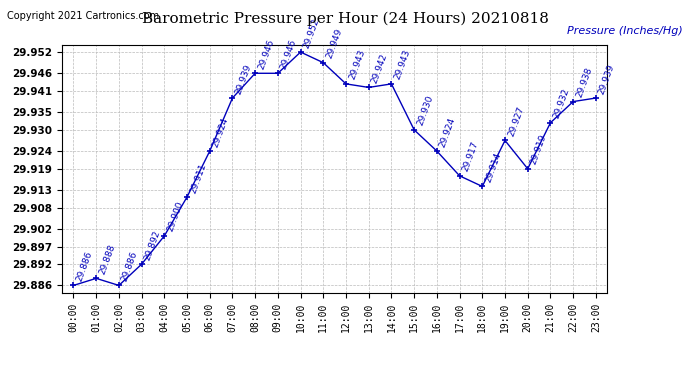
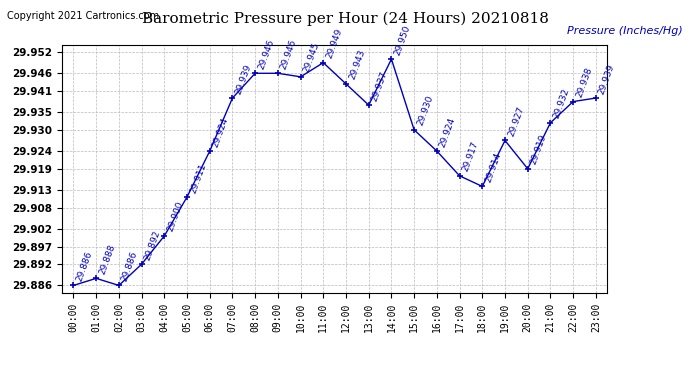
10:00: 29.952 -> 29.945
13:00: 29.942 -> 29.937
14:00: 29.943 -> 29.950
